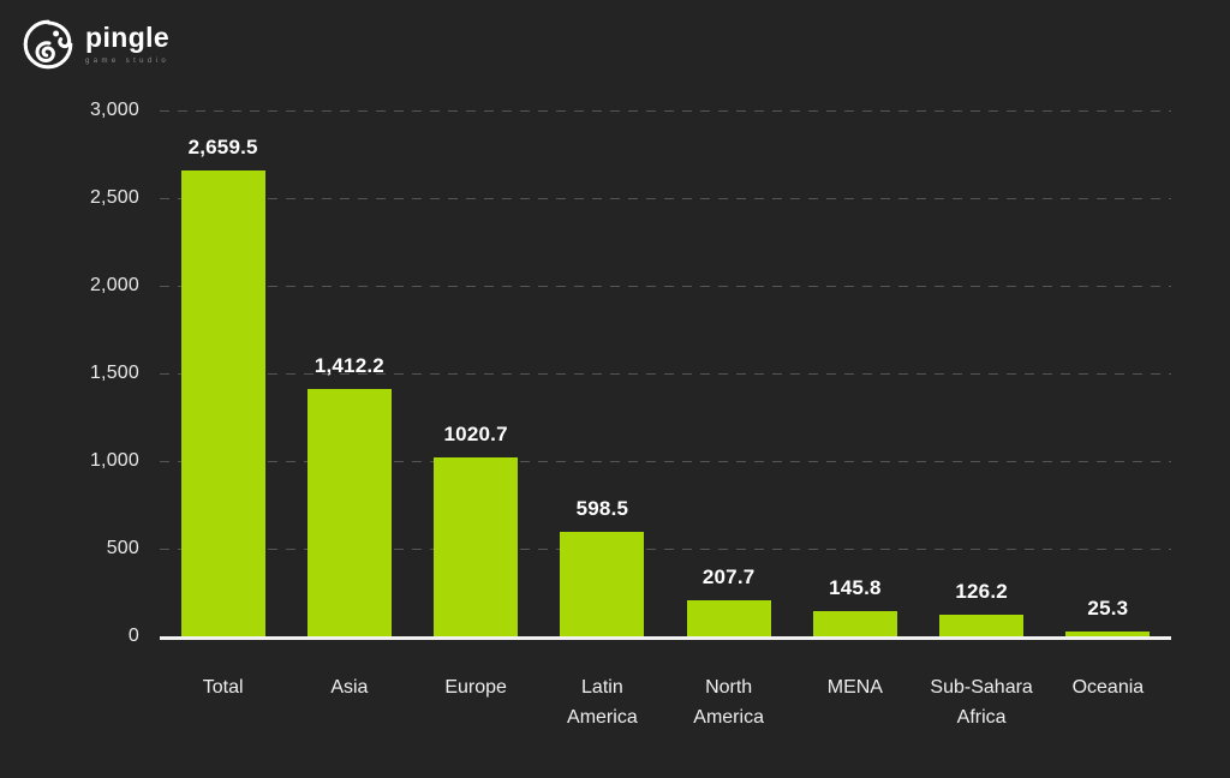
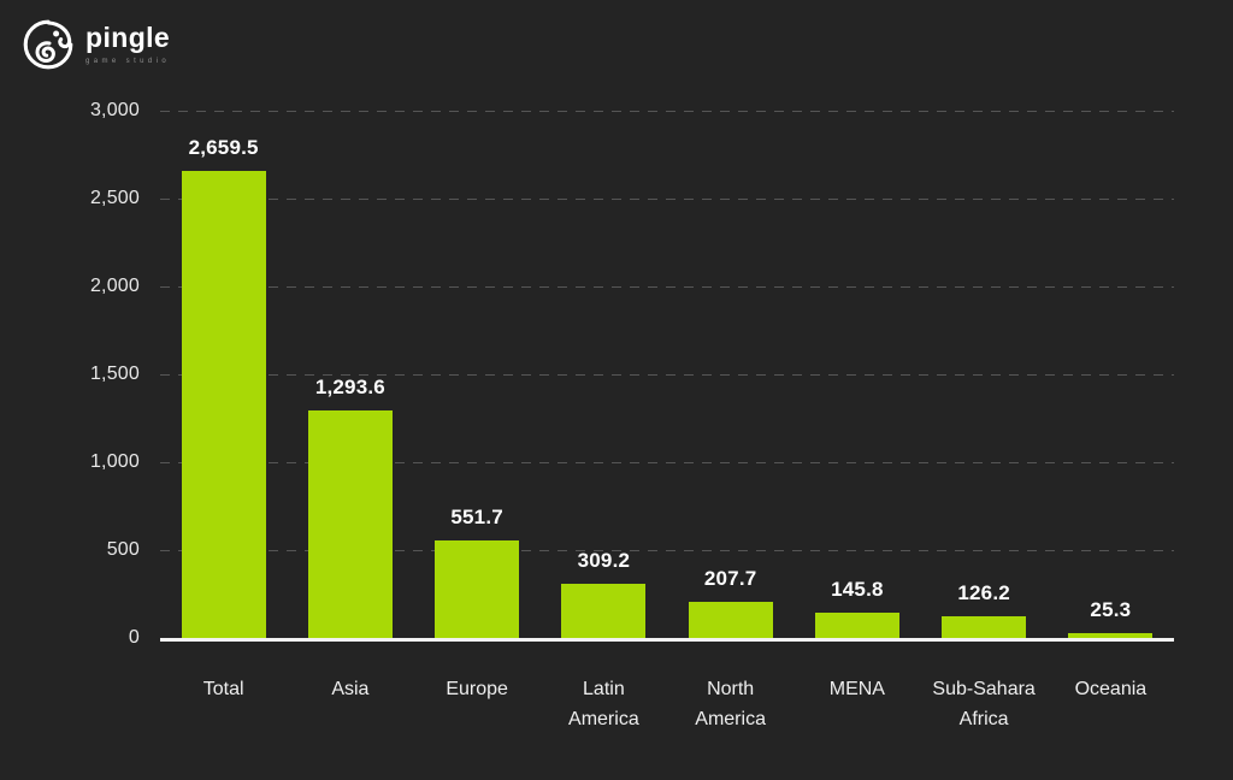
Asia: 1,412.2 -> 1,293.6
Europe: 1020.7 -> 551.7
Latin America: 598.5 -> 309.2
